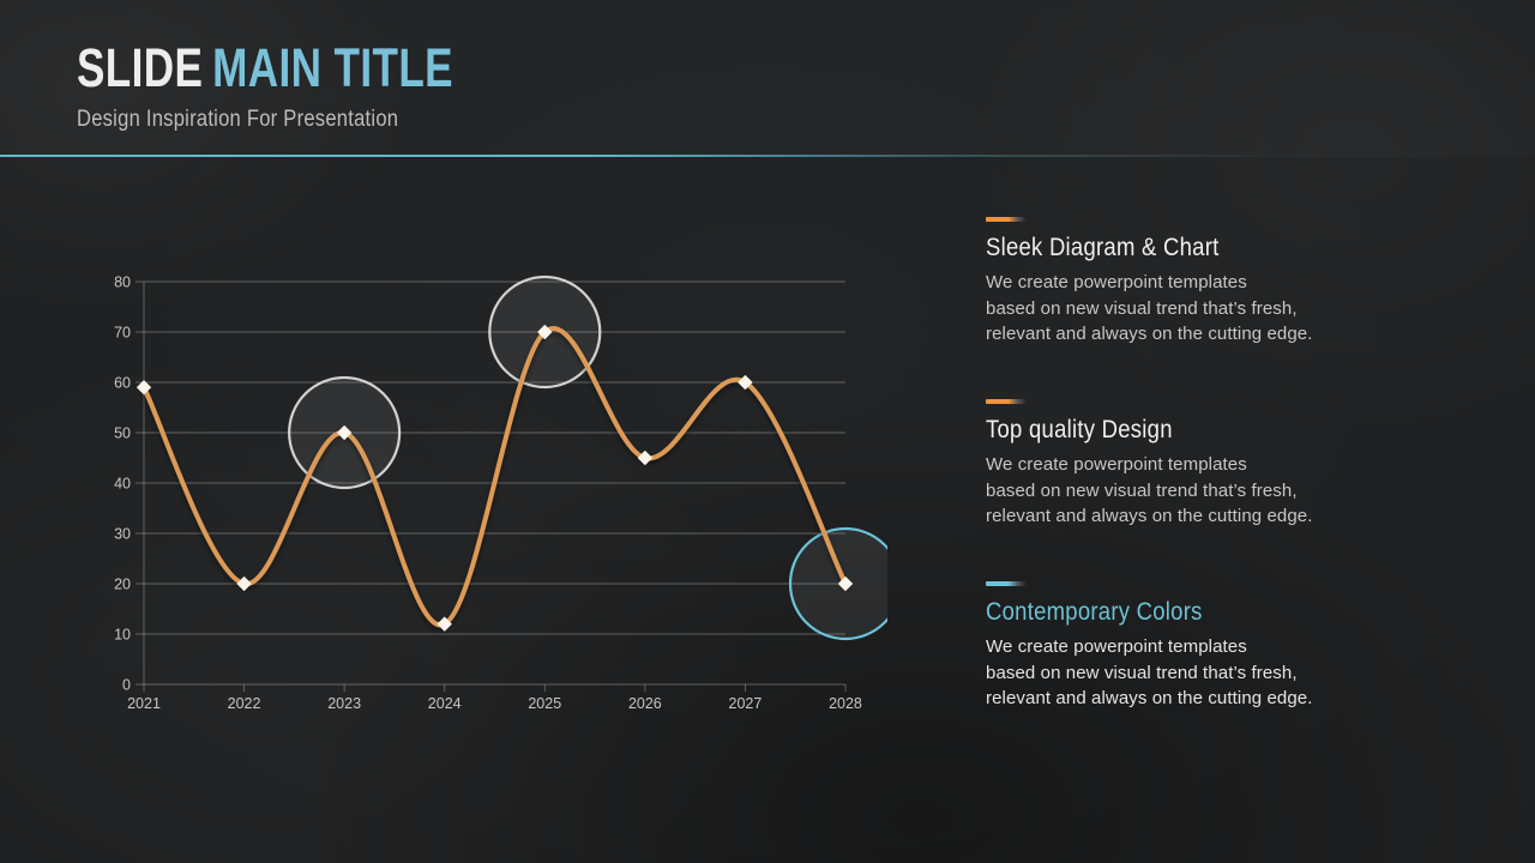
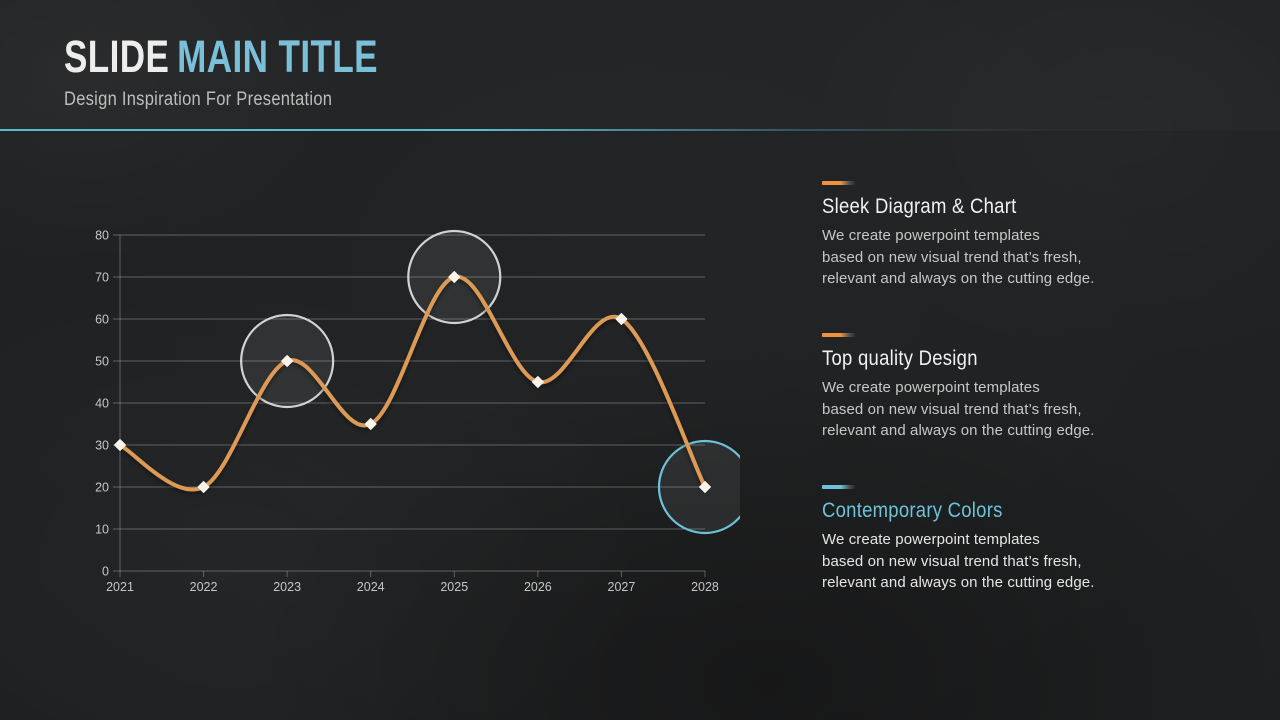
2021: 59 -> 30
2024: 12 -> 35
